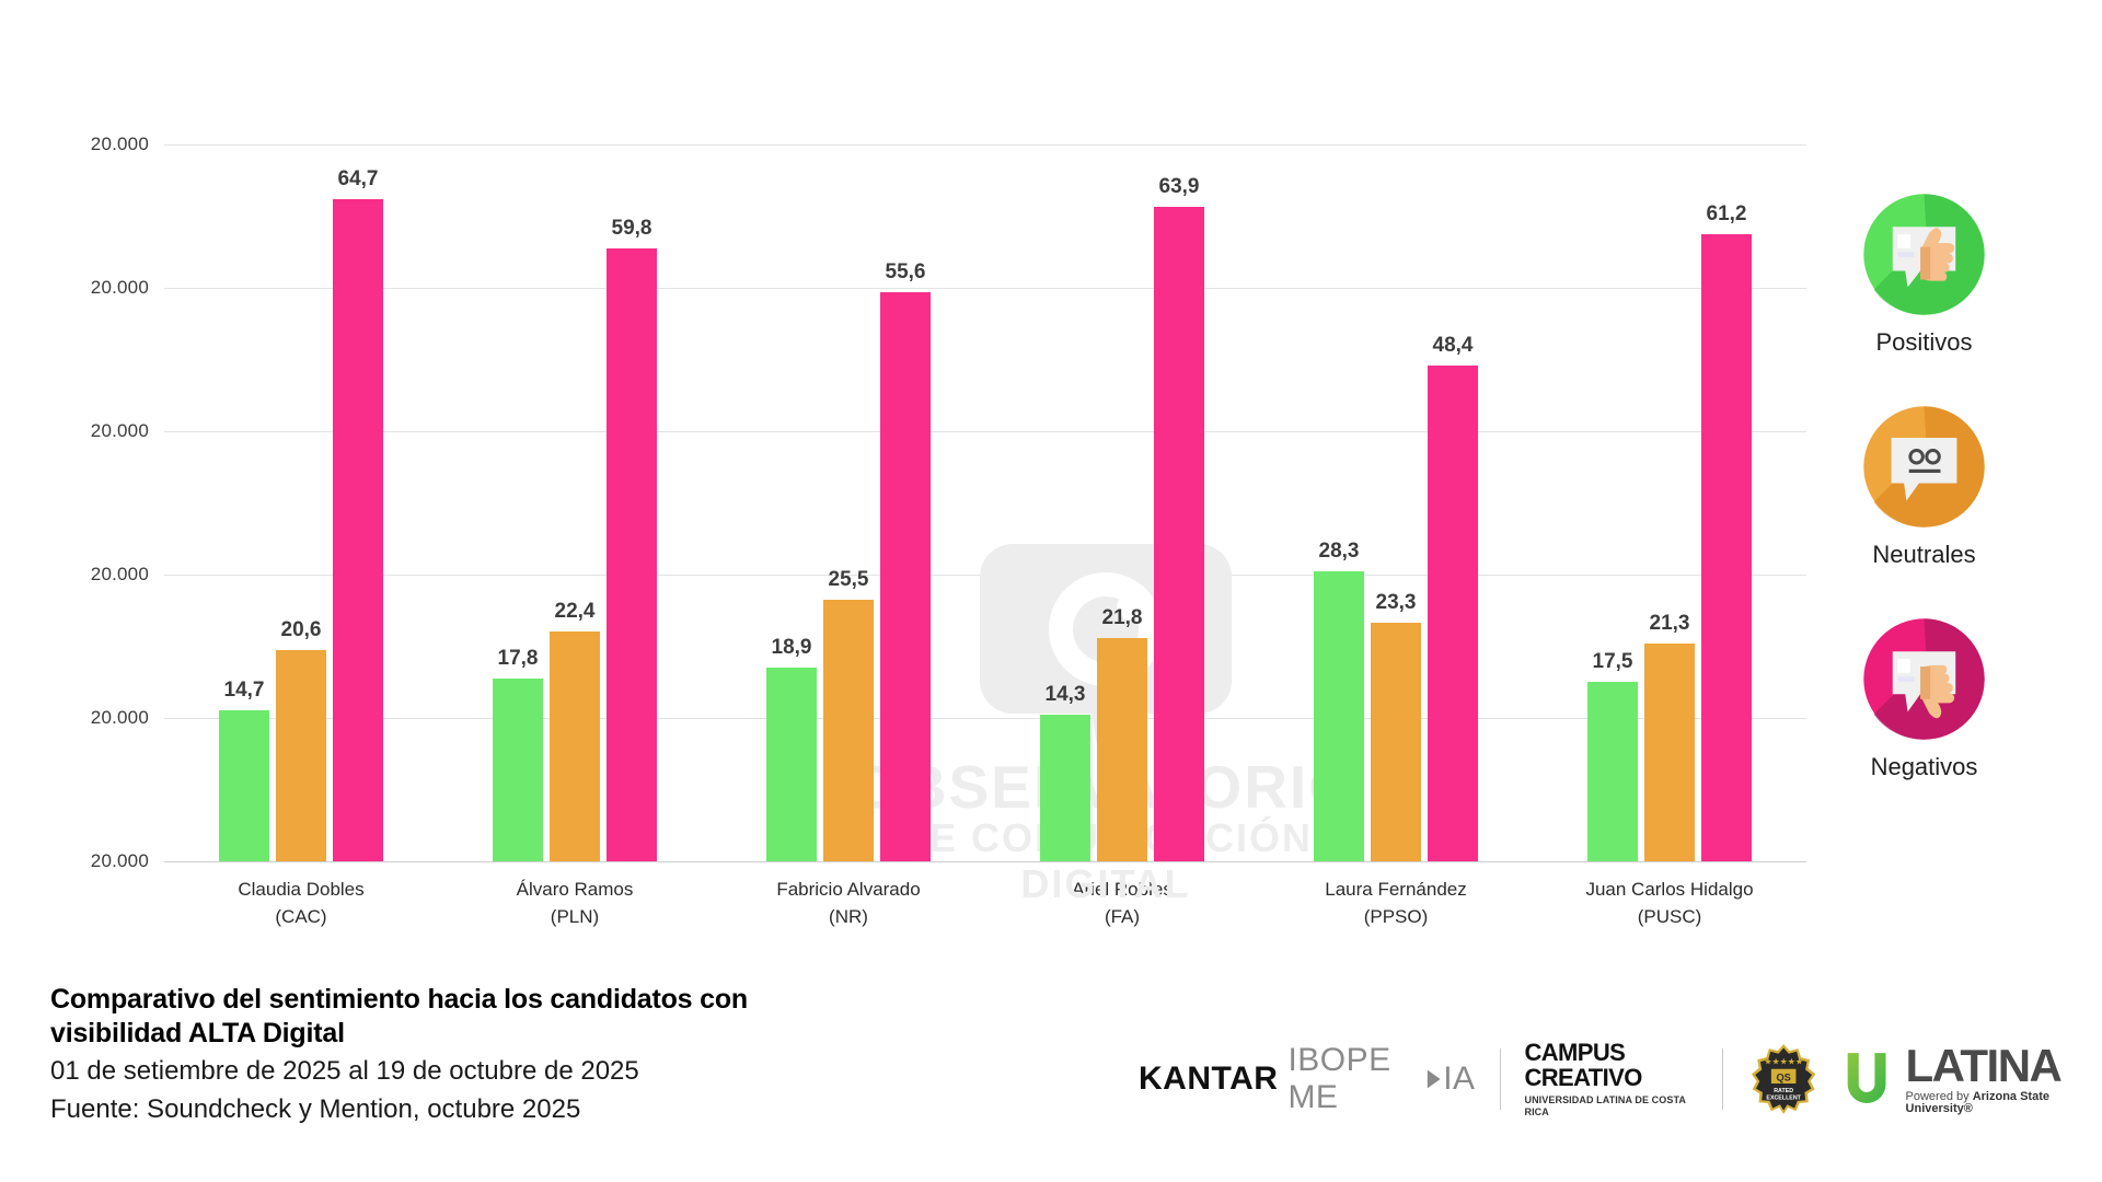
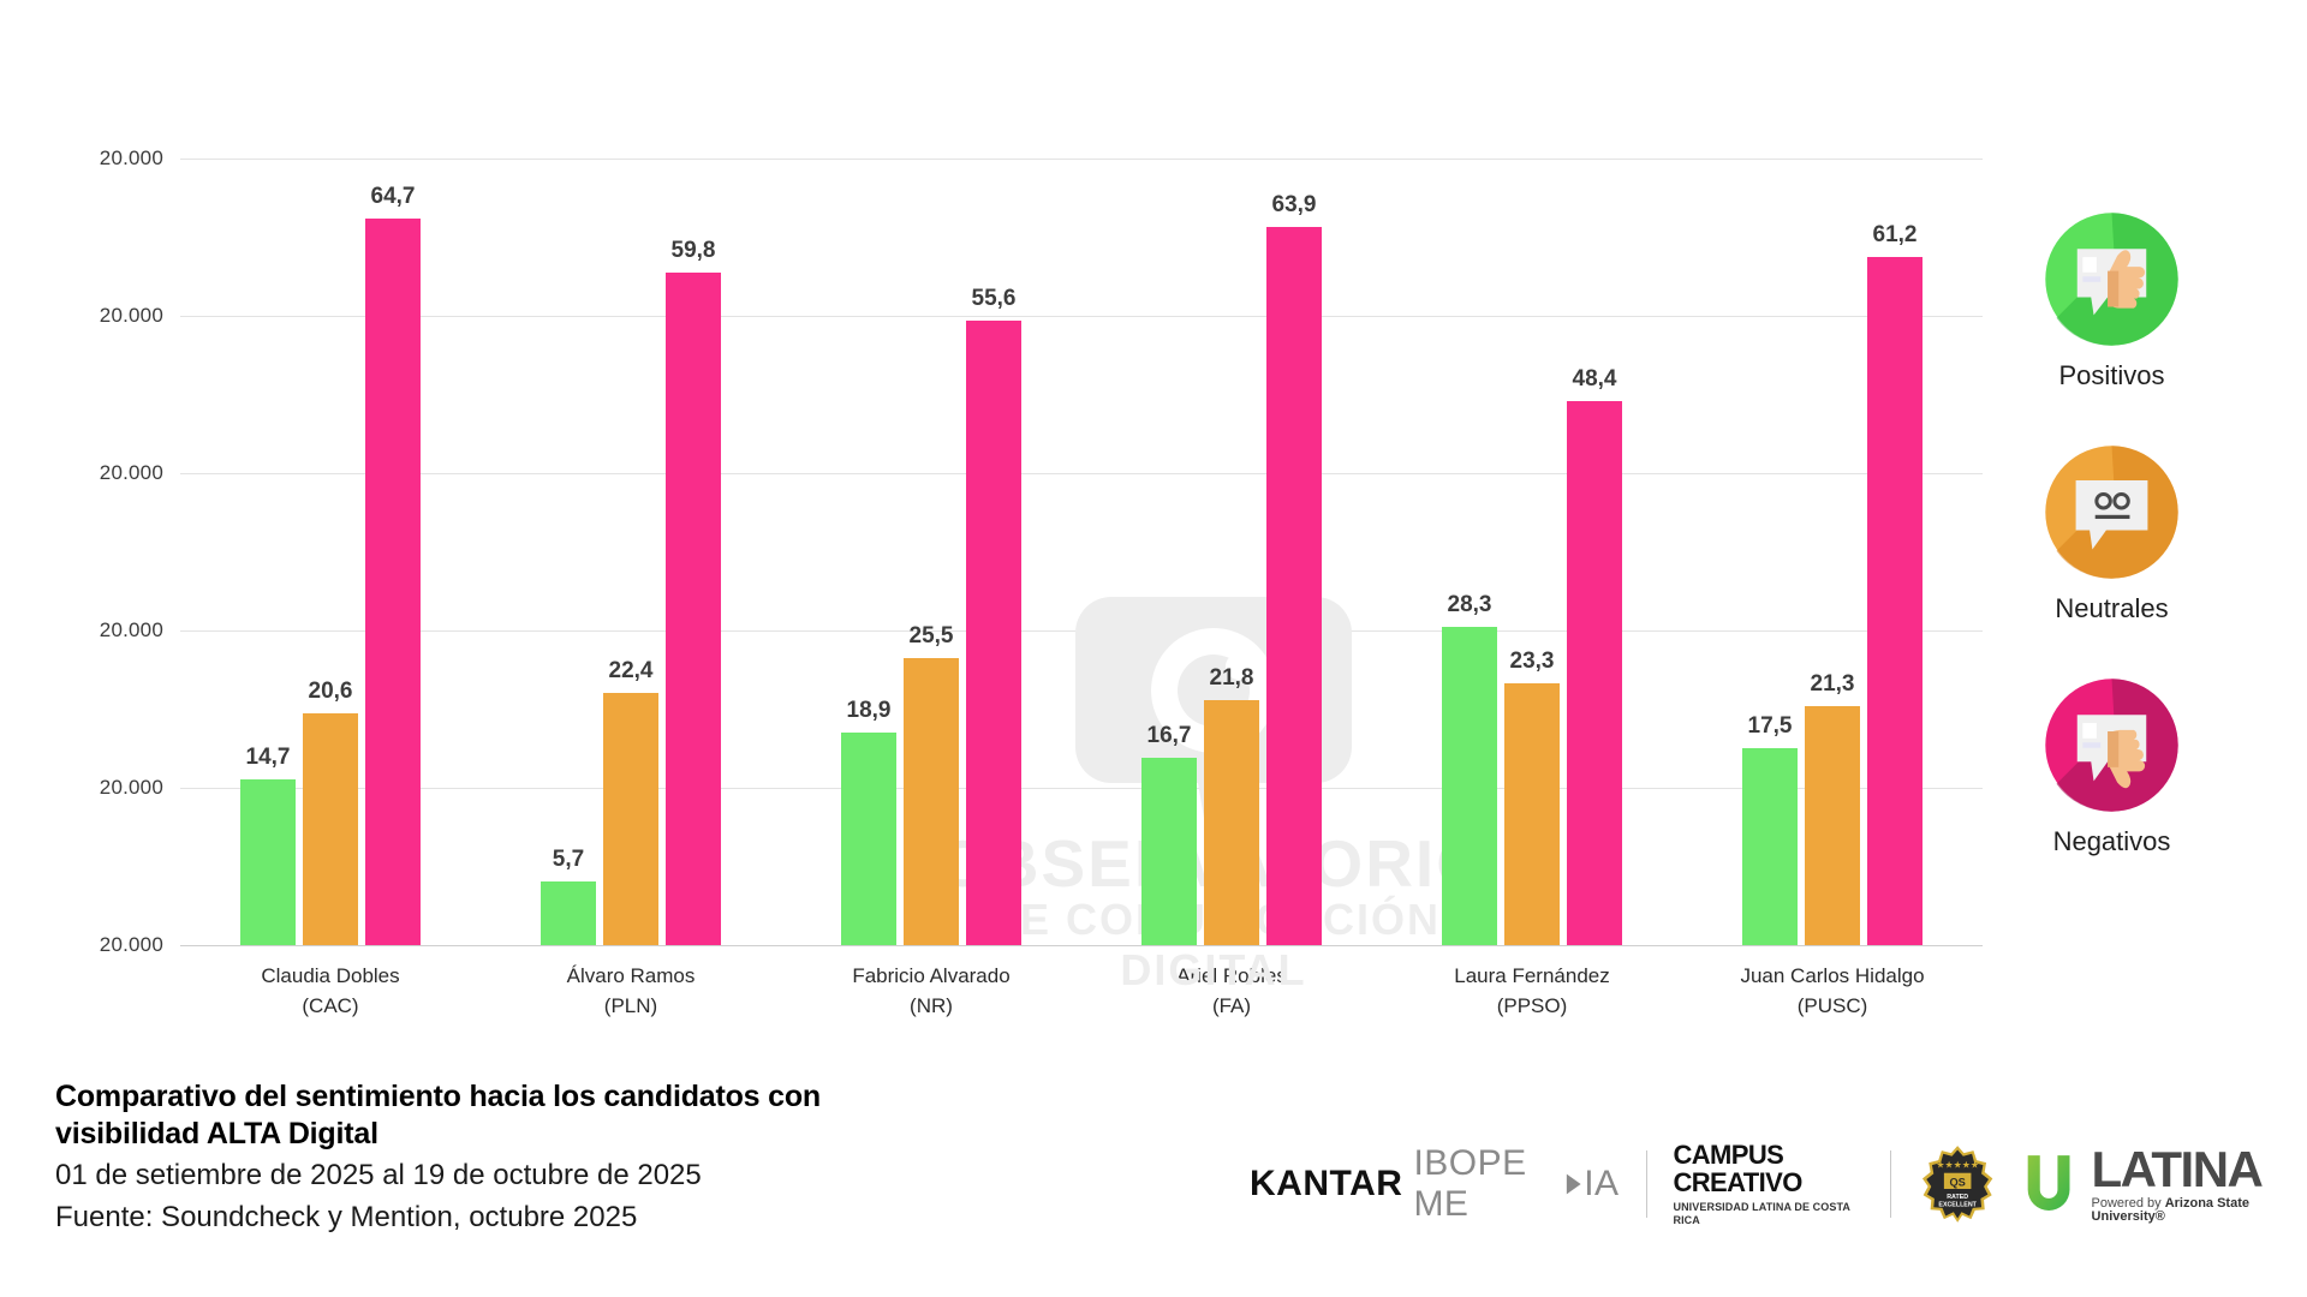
Positivos/Álvaro Ramos (PLN): 17,8 -> 5,7
Positivos/Ariel Robles (FA): 14,3 -> 16,7
